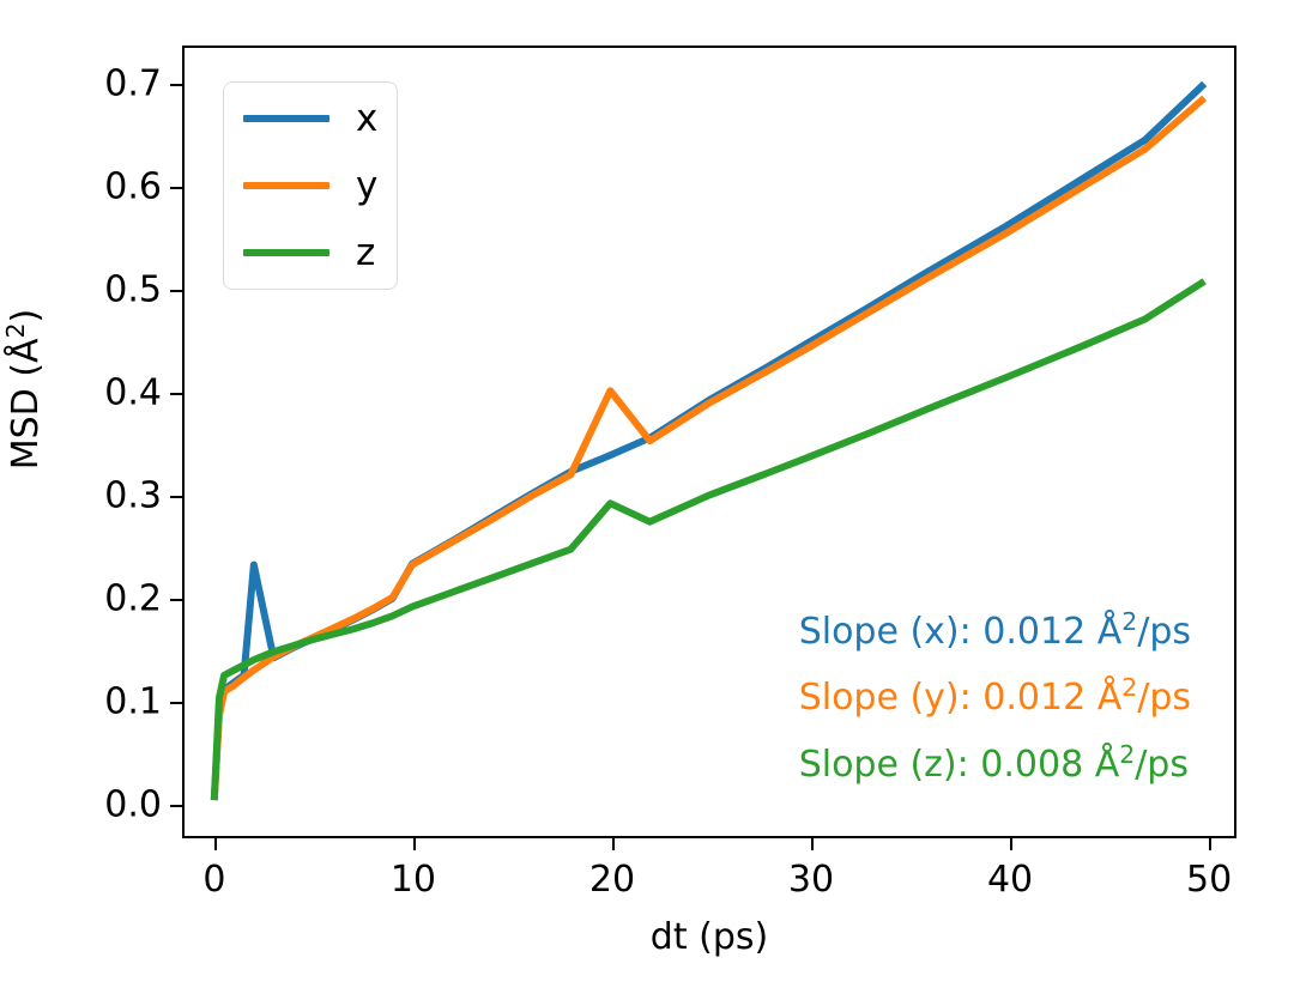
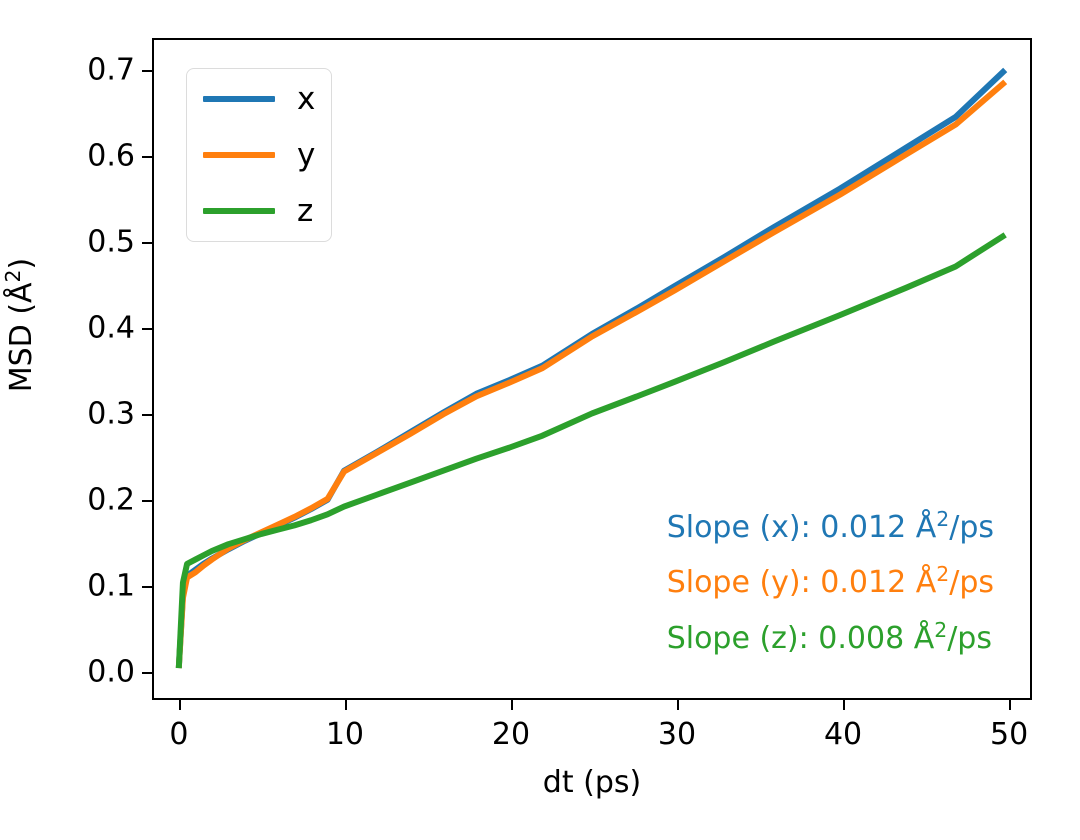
x/2: 0.23 -> 0.13
y/20: 0.40 -> 0.33
z/20: 0.29 -> 0.26
